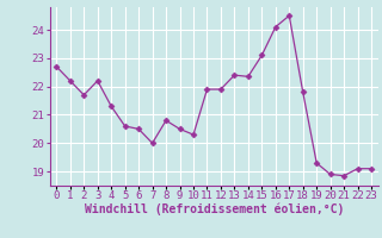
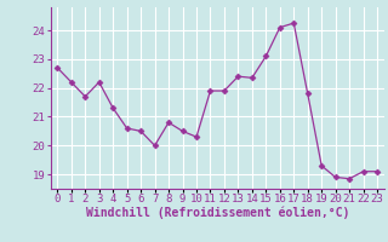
17: 24.50 -> 24.25
